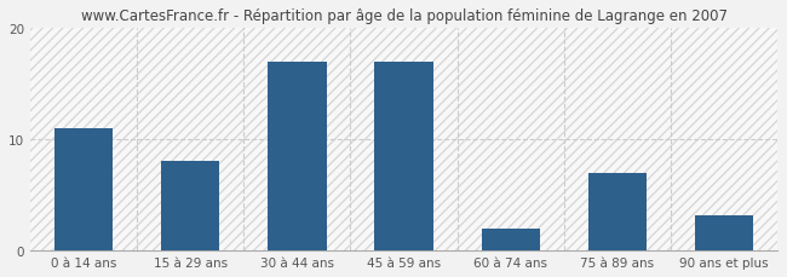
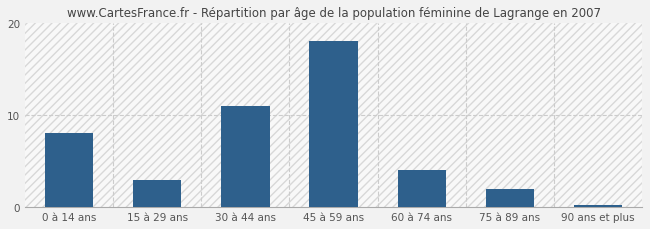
0 à 14 ans: 11.0 -> 8.0
15 à 29 ans: 8.0 -> 3.0
30 à 44 ans: 17.0 -> 11.0
45 à 59 ans: 17.0 -> 18.0
60 à 74 ans: 2.0 -> 4.0
75 à 89 ans: 7.0 -> 2.0
90 ans et plus: 3.2 -> 0.2
